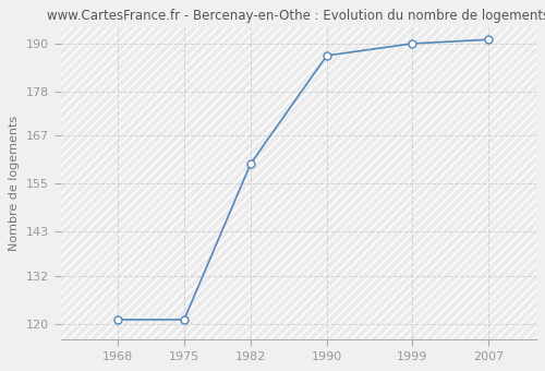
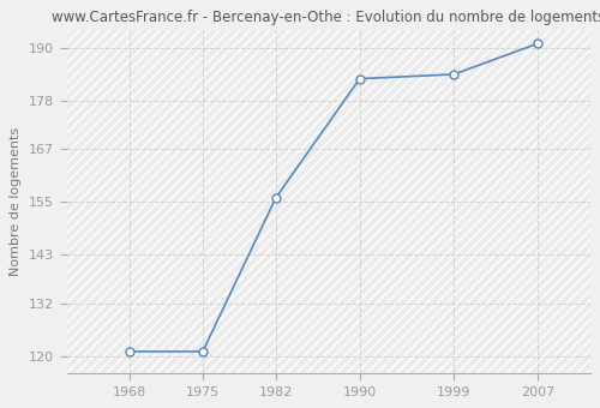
1982: 160 -> 156
1990: 187 -> 183
1999: 190 -> 184
